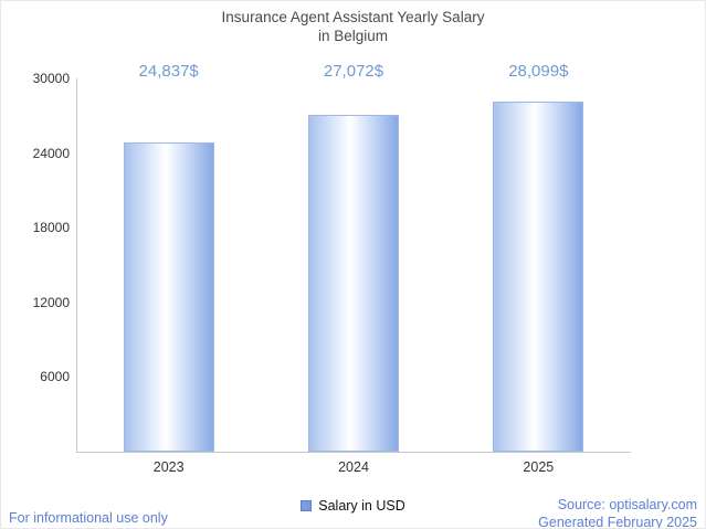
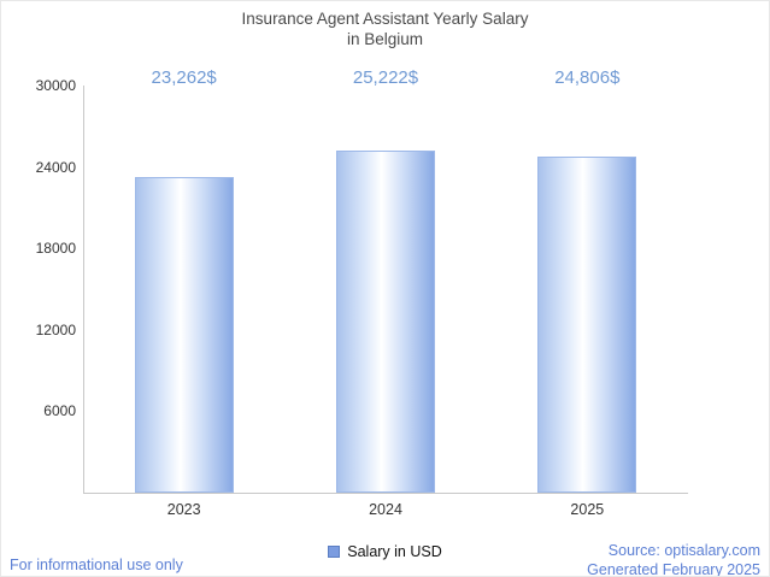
2023: 24,837 -> 23,262
2024: 27,072 -> 25,222
2025: 28,099 -> 24,806
